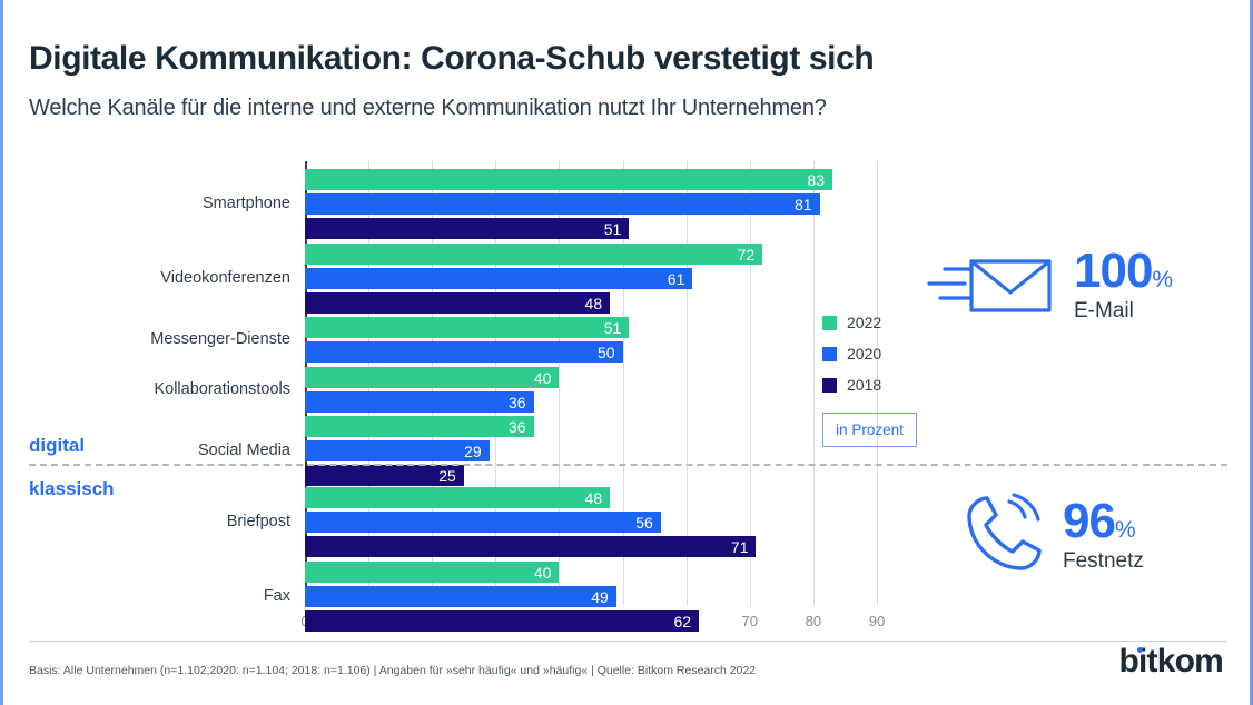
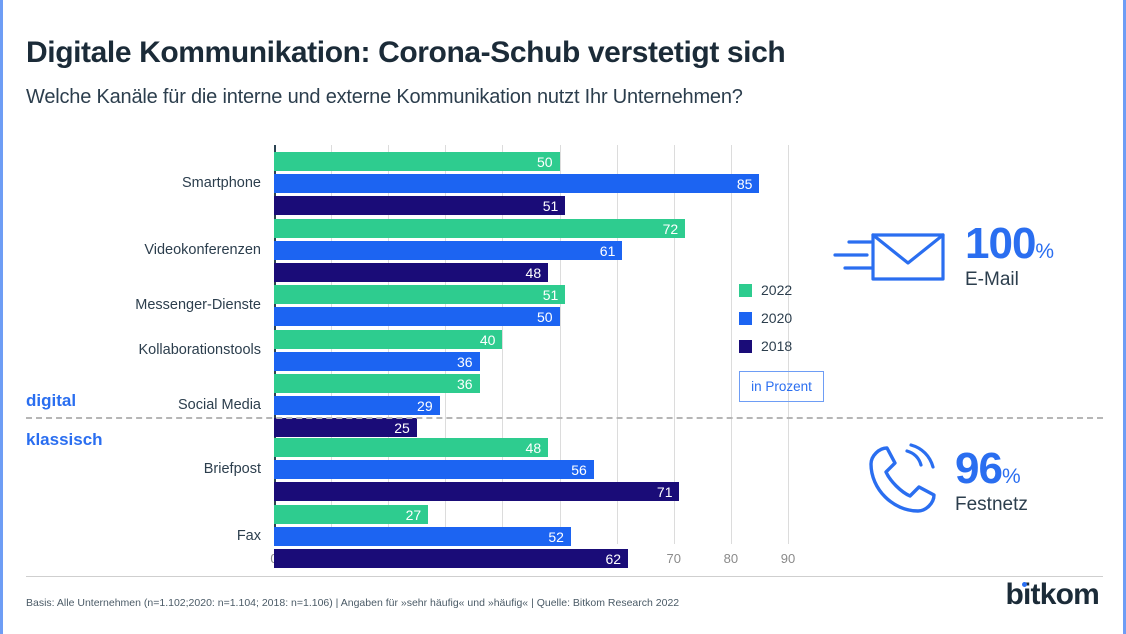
2022/Smartphone: 83 -> 50
2020/Smartphone: 81 -> 85
2022/Fax: 40 -> 27
2020/Fax: 49 -> 52
